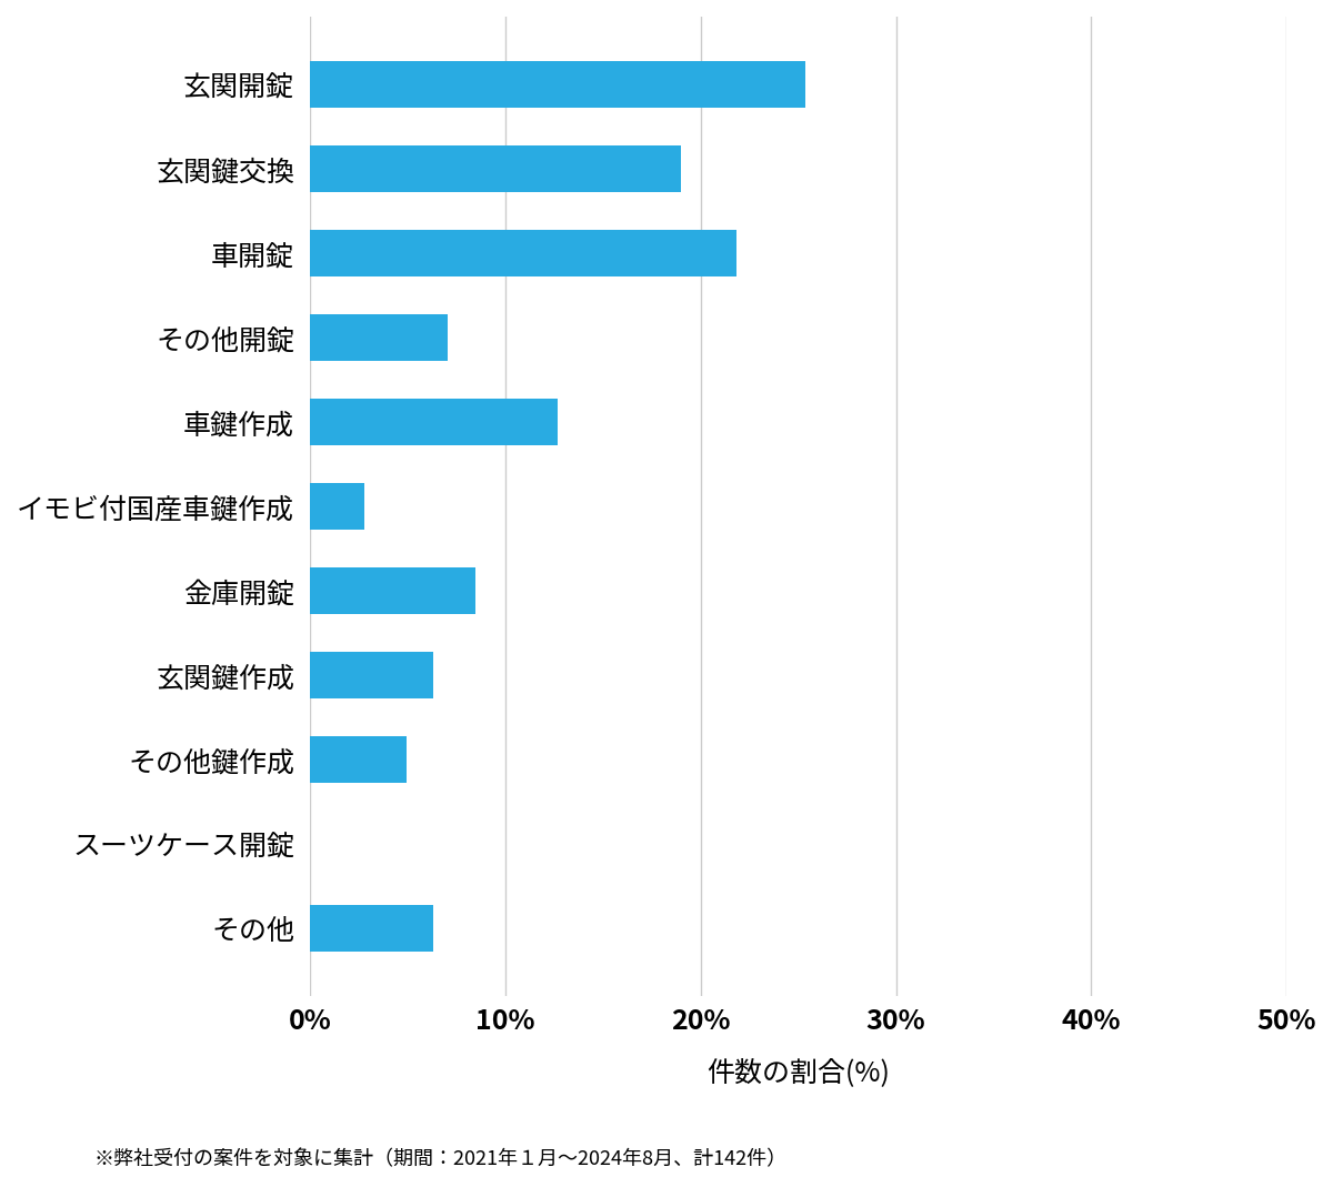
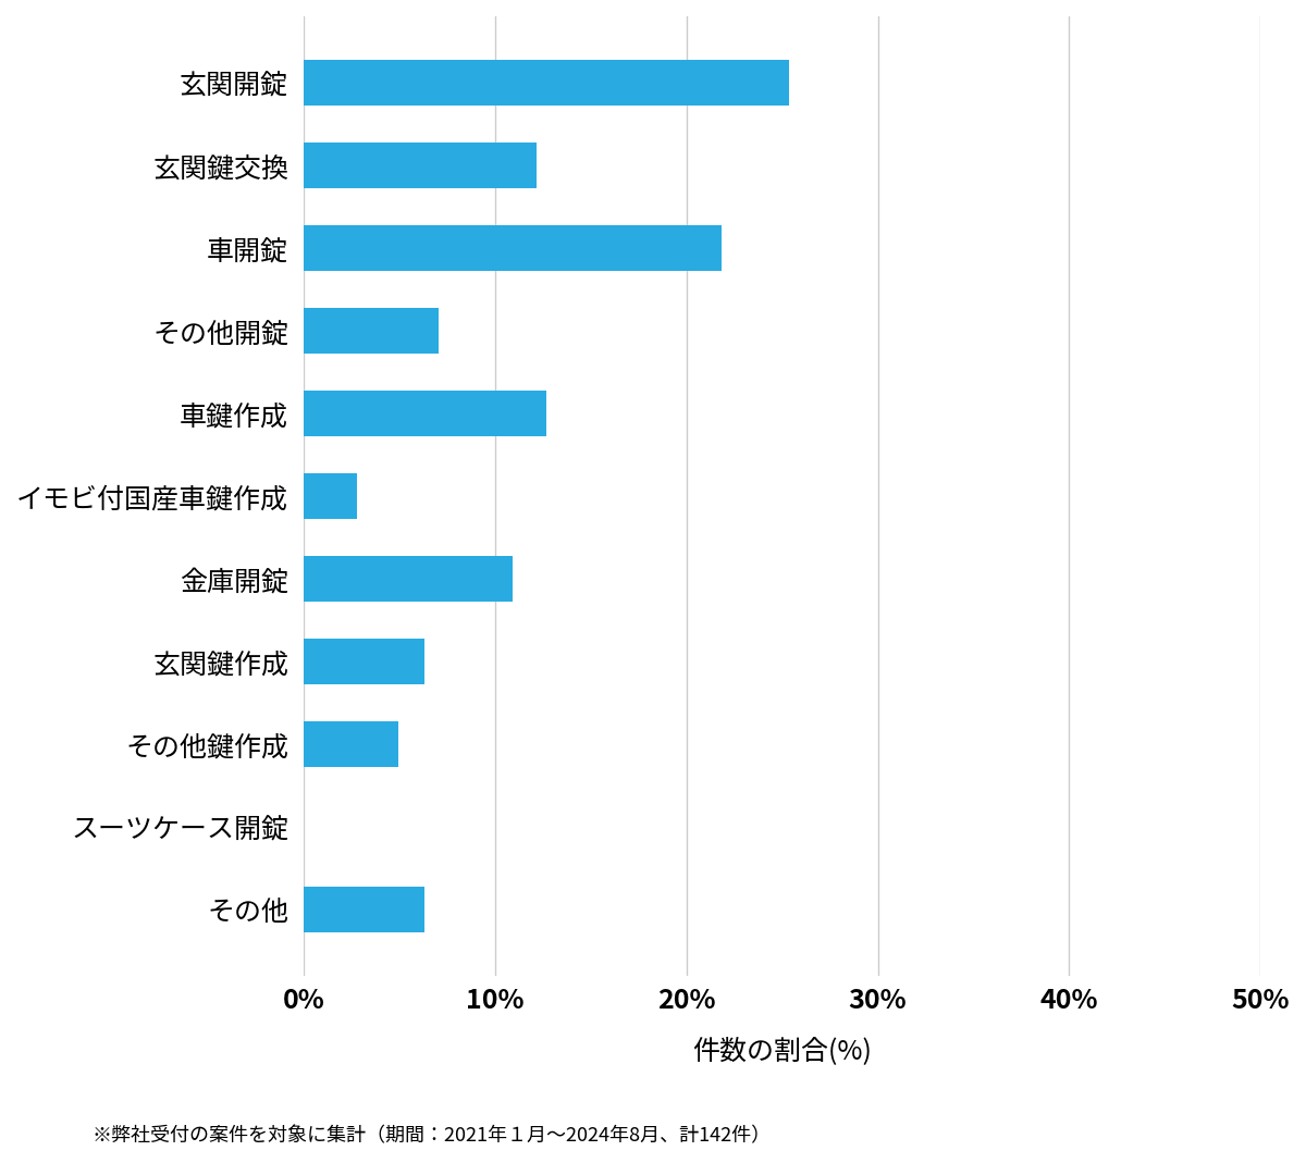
玄関鍵交換: 19.0% -> 12.2%
金庫開錠: 8.4% -> 10.9%
